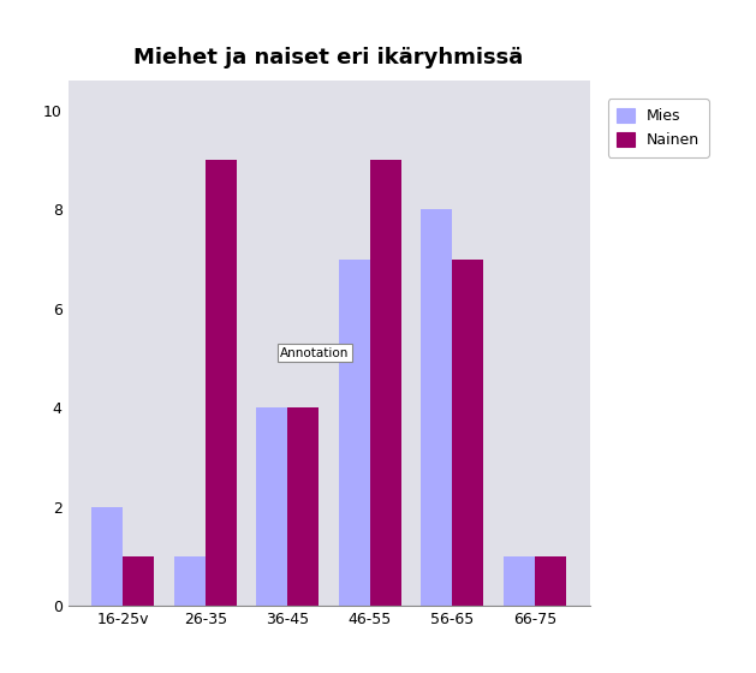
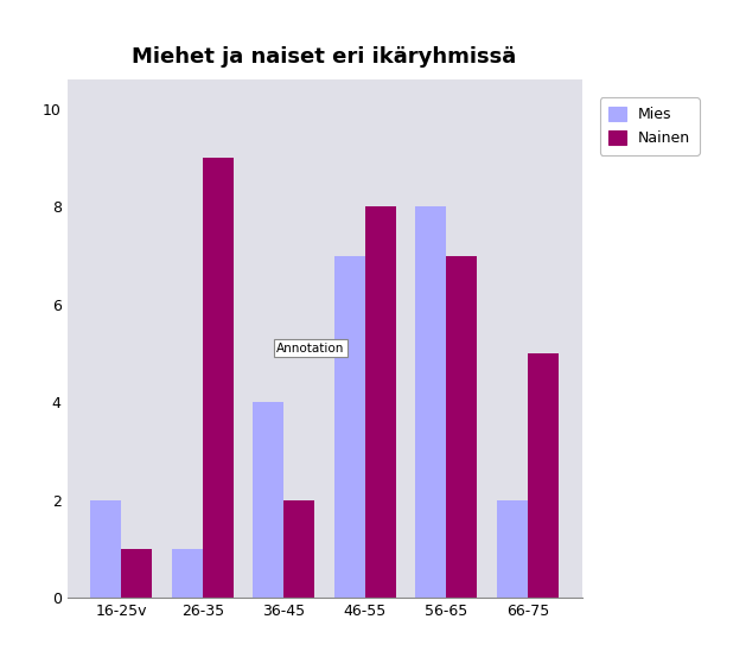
Nainen/36-45: 4 -> 2
Nainen/46-55: 9 -> 8
Mies/66-75: 1 -> 2
Nainen/66-75: 1 -> 5
